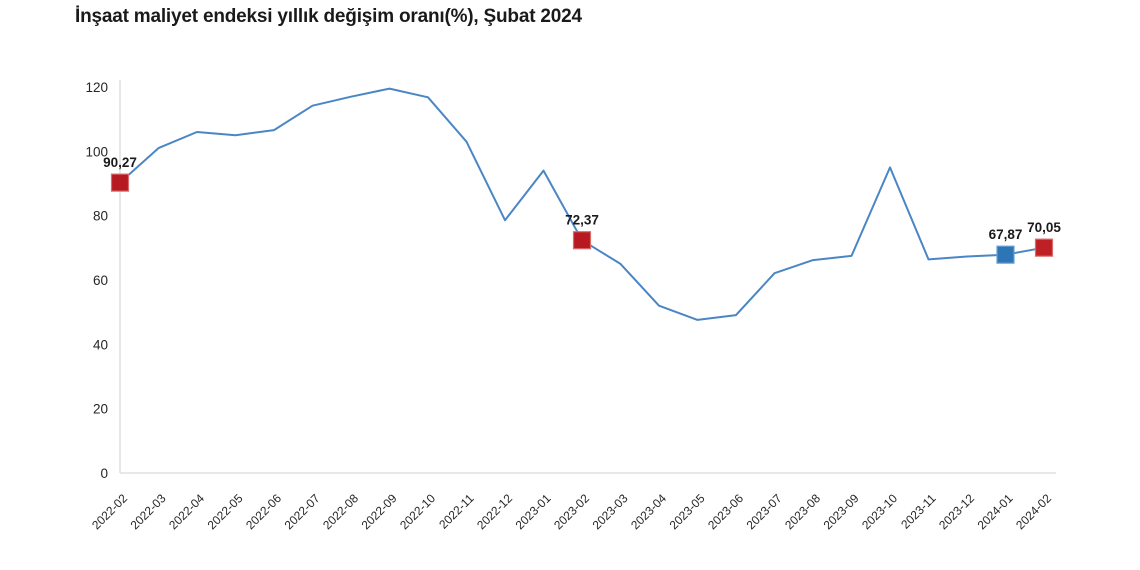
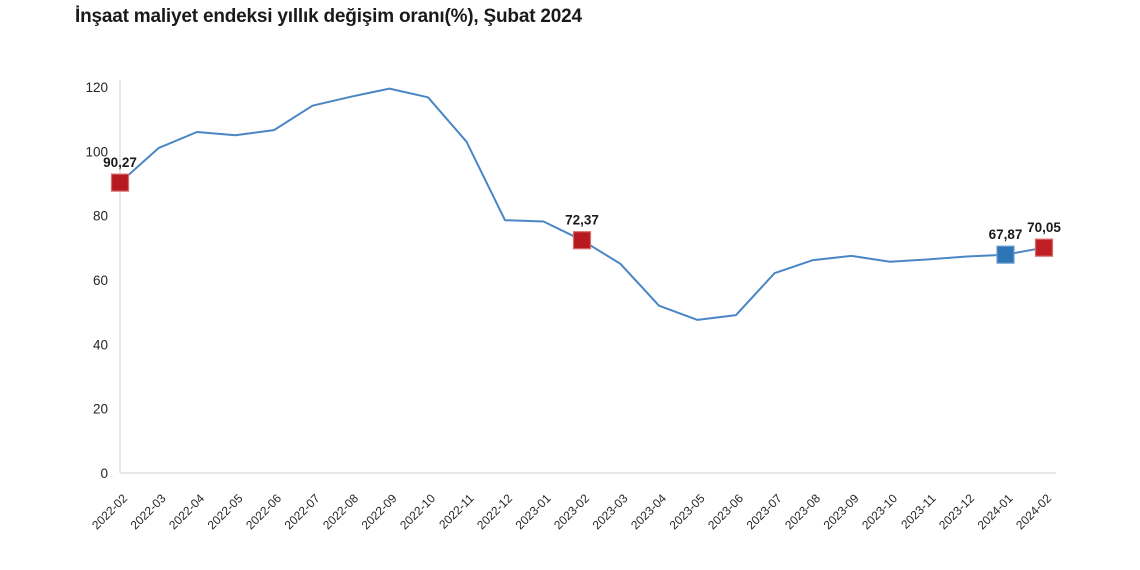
2023-01: 94 -> 78
2023-10: 95 -> 66
